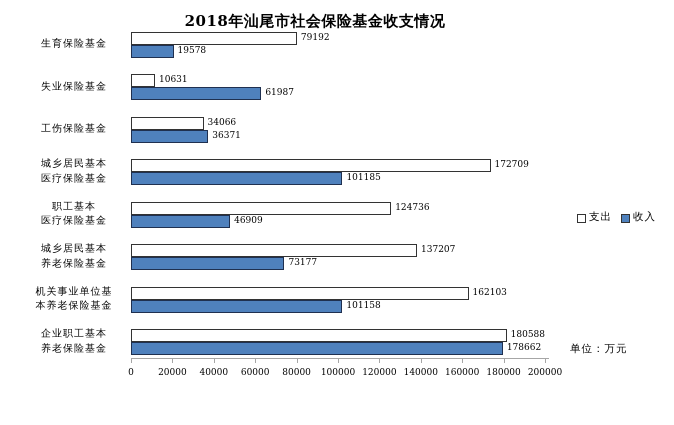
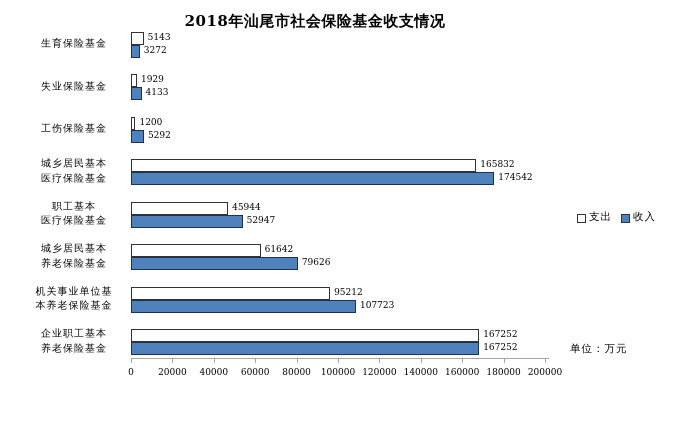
支出/生育保险基金: 79192 -> 5143
收入/生育保险基金: 19578 -> 3272
支出/失业保险基金: 10631 -> 1929
收入/失业保险基金: 61987 -> 4133
支出/工伤保险基金: 34066 -> 1200
收入/工伤保险基金: 36371 -> 5292
支出/城乡居民基本 医疗保险基金: 172709 -> 165832
收入/城乡居民基本 医疗保险基金: 101185 -> 174542
支出/职工基本 医疗保险基金: 124736 -> 45944
收入/职工基本 医疗保险基金: 46909 -> 52947
支出/城乡居民基本 养老保险基金: 137207 -> 61642
收入/城乡居民基本 养老保险基金: 73177 -> 79626
支出/机关事业单位基 本养老保险基金: 162103 -> 95212
收入/机关事业单位基 本养老保险基金: 101158 -> 107723
支出/企业职工基本 养老保险基金: 180588 -> 167252
收入/企业职工基本 养老保险基金: 178662 -> 167252
